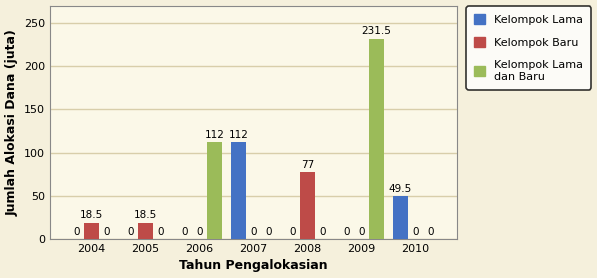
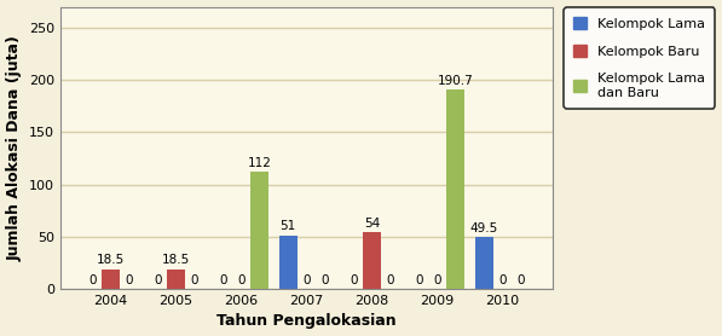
Kelompok Lama/2007: 112 -> 51
Kelompok Baru/2008: 77 -> 54
Kelompok Lama dan Baru/2009: 231.5 -> 190.7
